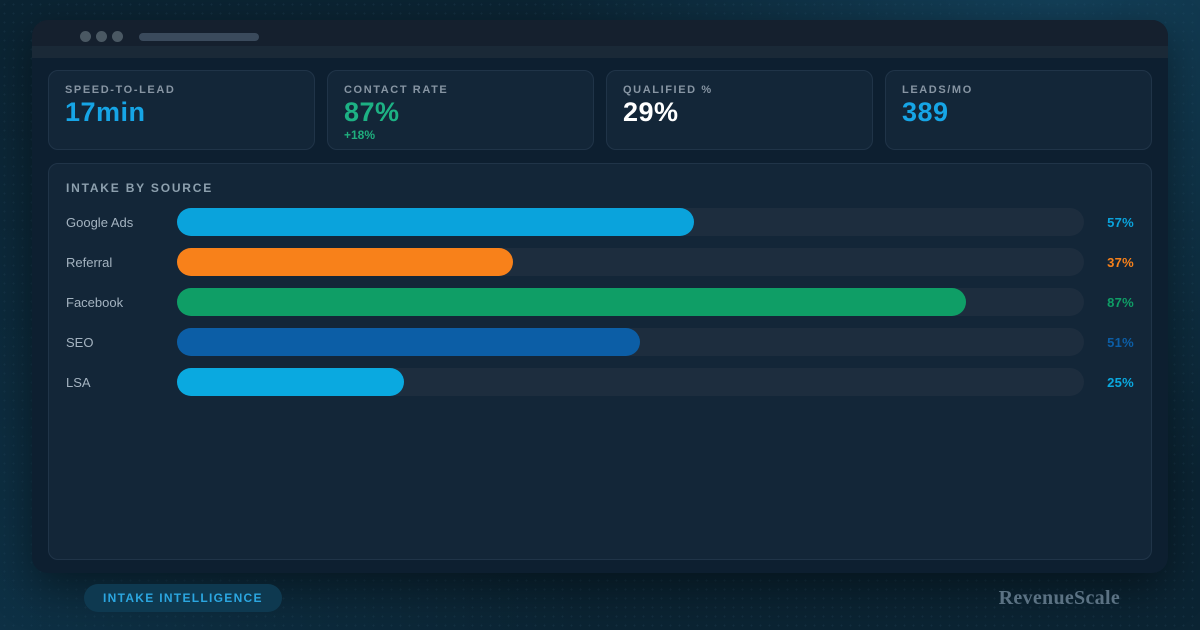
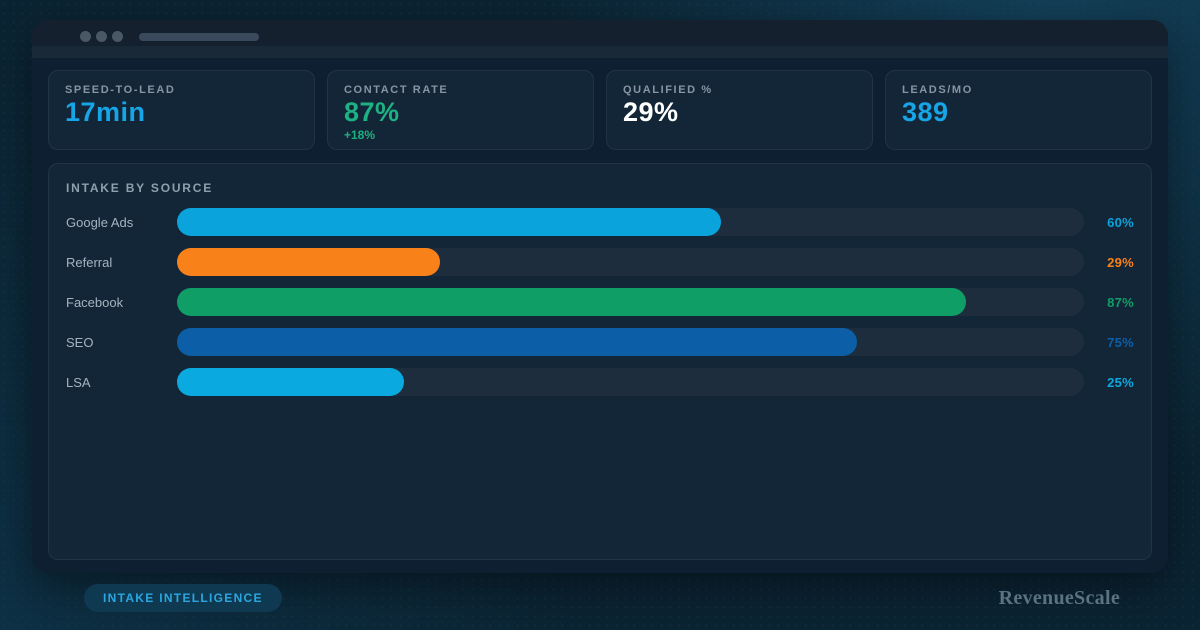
Google Ads: 57% -> 60%
Referral: 37% -> 29%
SEO: 51% -> 75%
